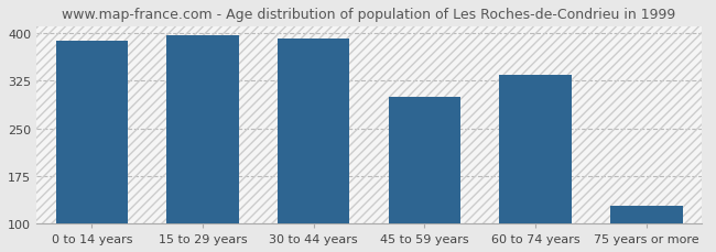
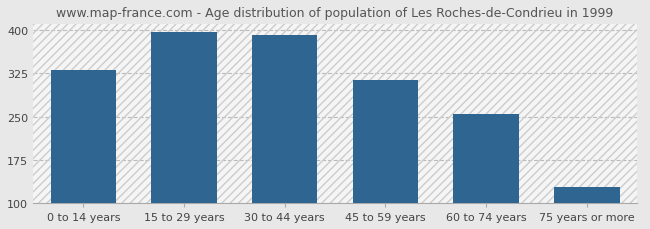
0 to 14 years: 388 -> 330
45 to 59 years: 300 -> 314
60 to 74 years: 334 -> 254
